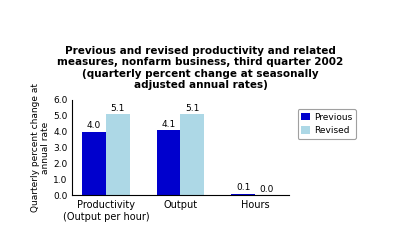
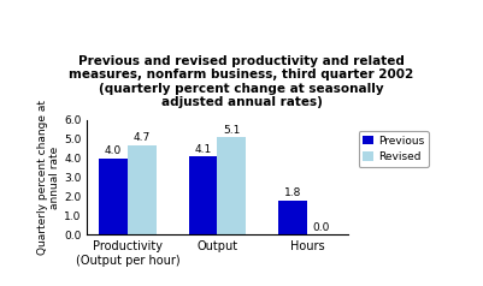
Revised/Productivity (Output per hour): 5.1 -> 4.7
Previous/Hours: 0.1 -> 1.8
